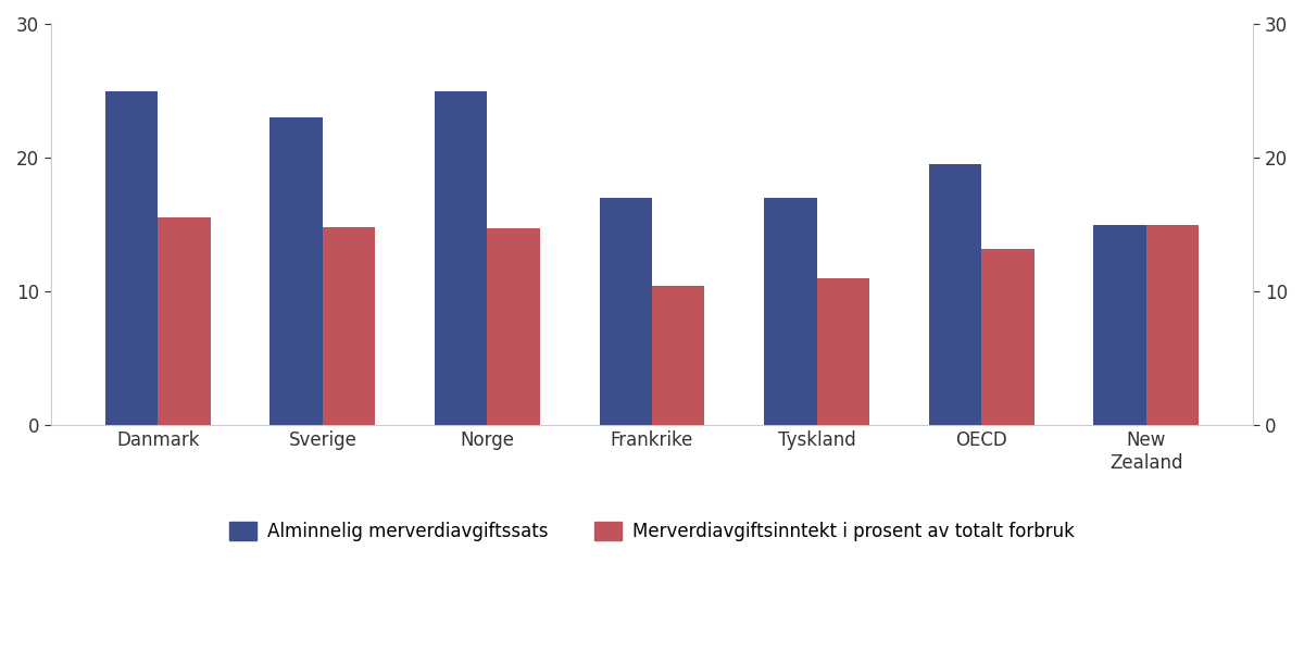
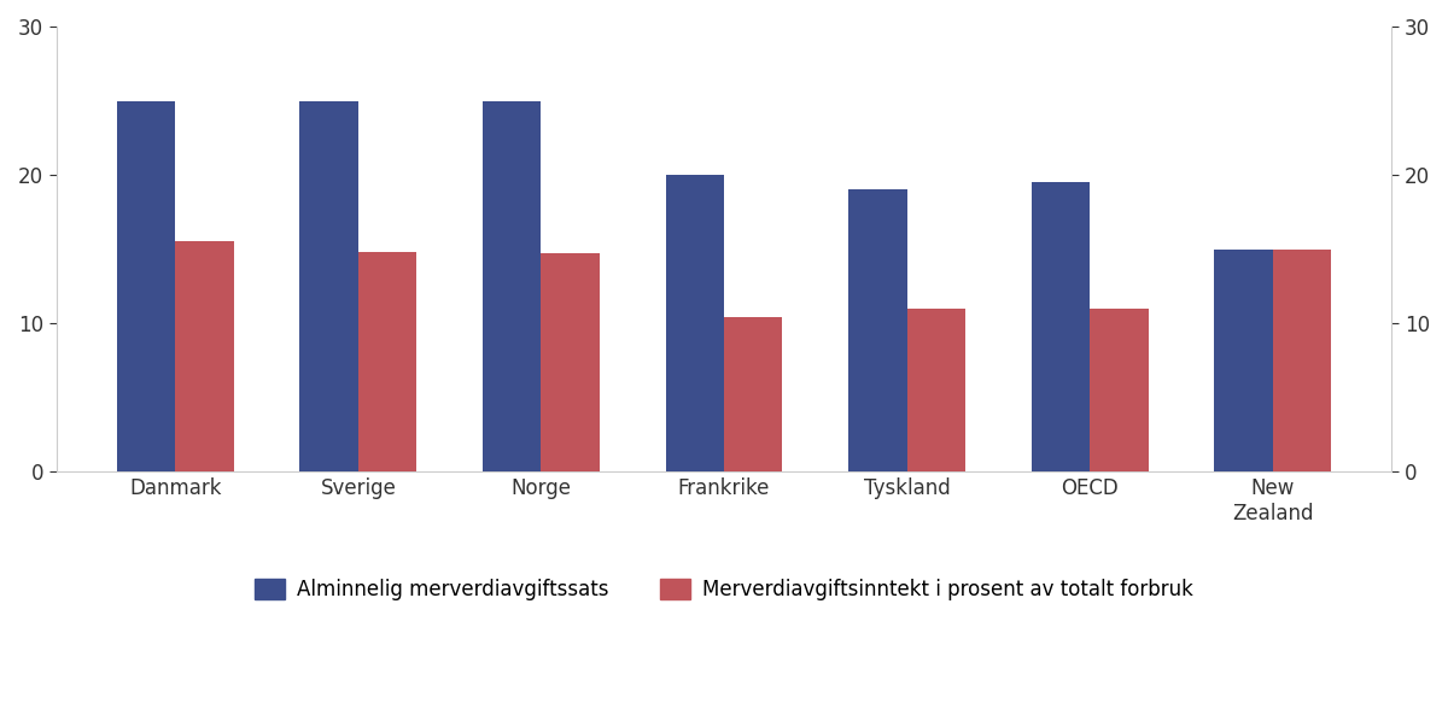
Alminnelig merverdiavgiftssats/Sverige: 23.0 -> 25.0
Alminnelig merverdiavgiftssats/Frankrike: 17.0 -> 20.0
Alminnelig merverdiavgiftssats/Tyskland: 17.0 -> 19.0
Merverdiavgiftsinntekt i prosent av totalt forbruk/OECD: 13.2 -> 11.0
